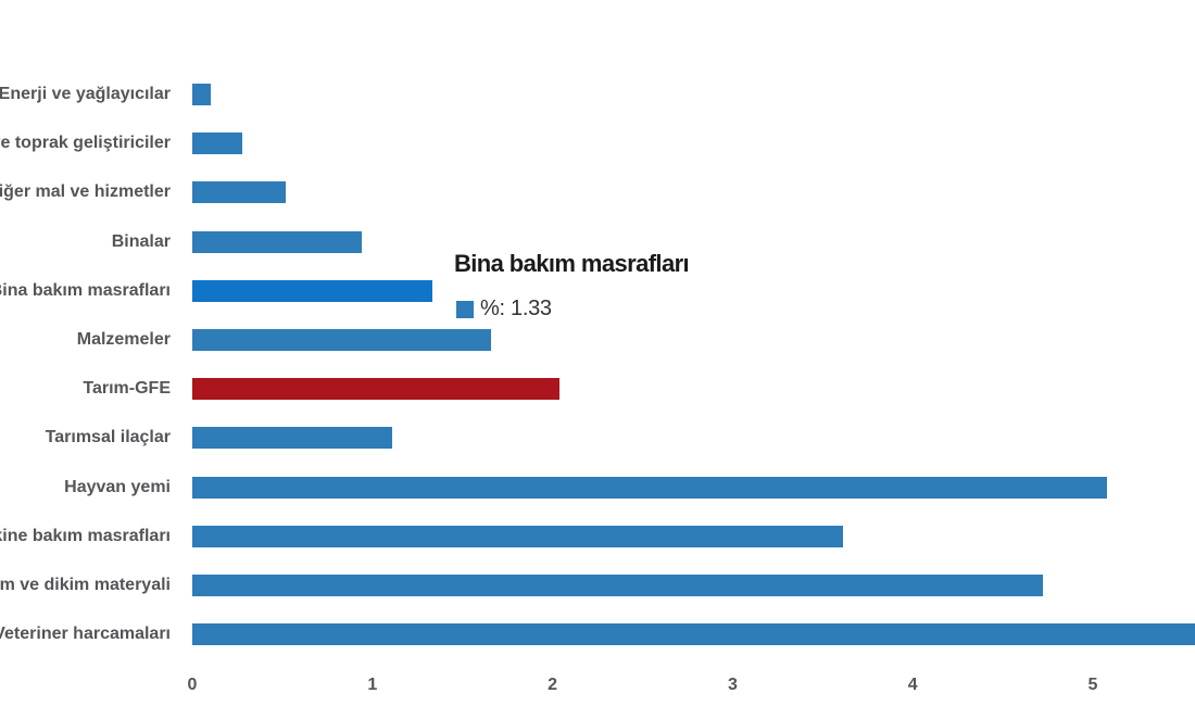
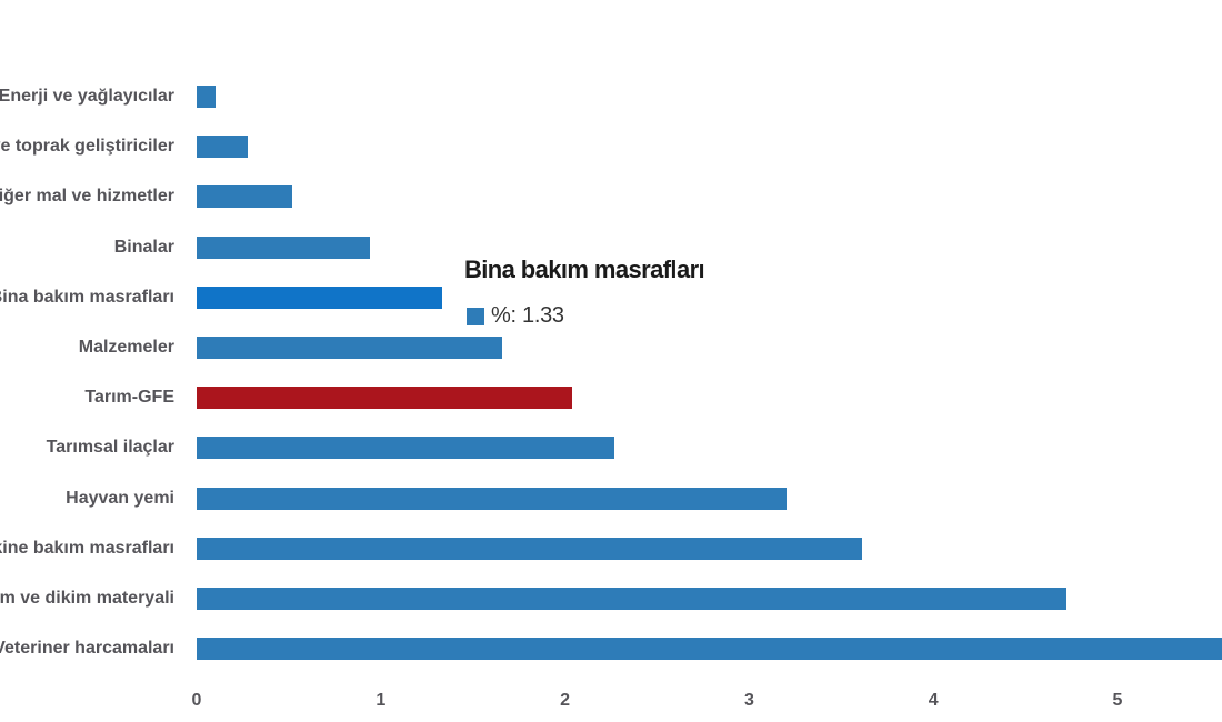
Tarımsal ilaçlar: 1.11 -> 2.27
Hayvan yemi: 5.08 -> 3.20
